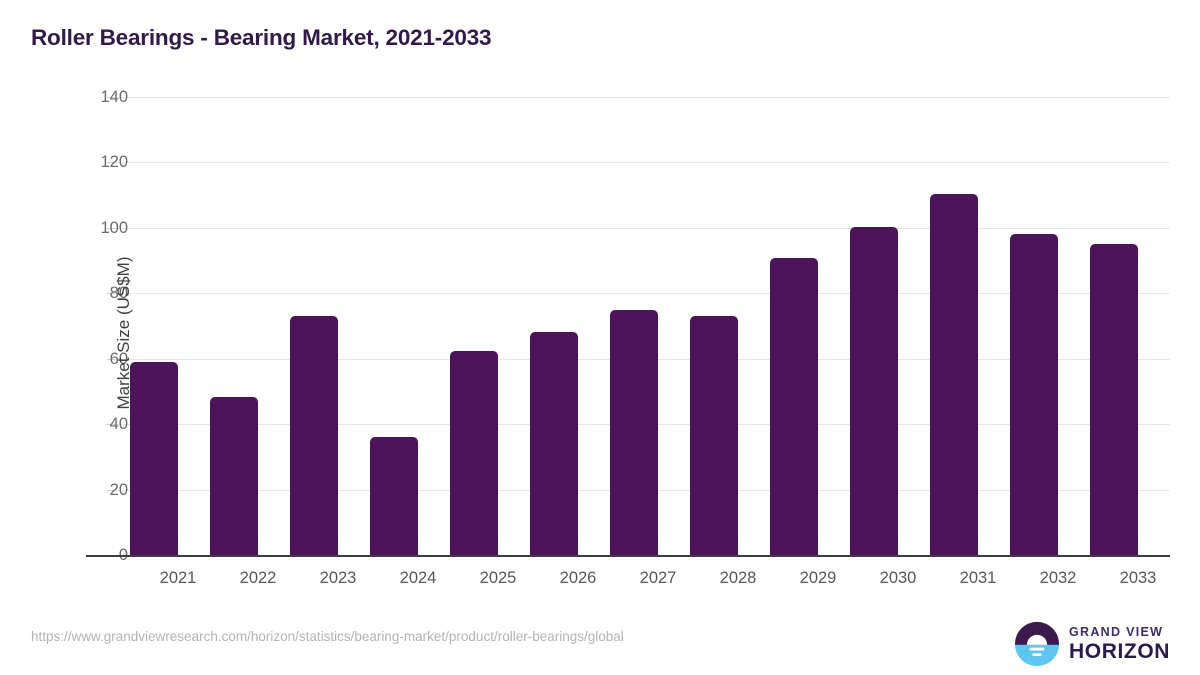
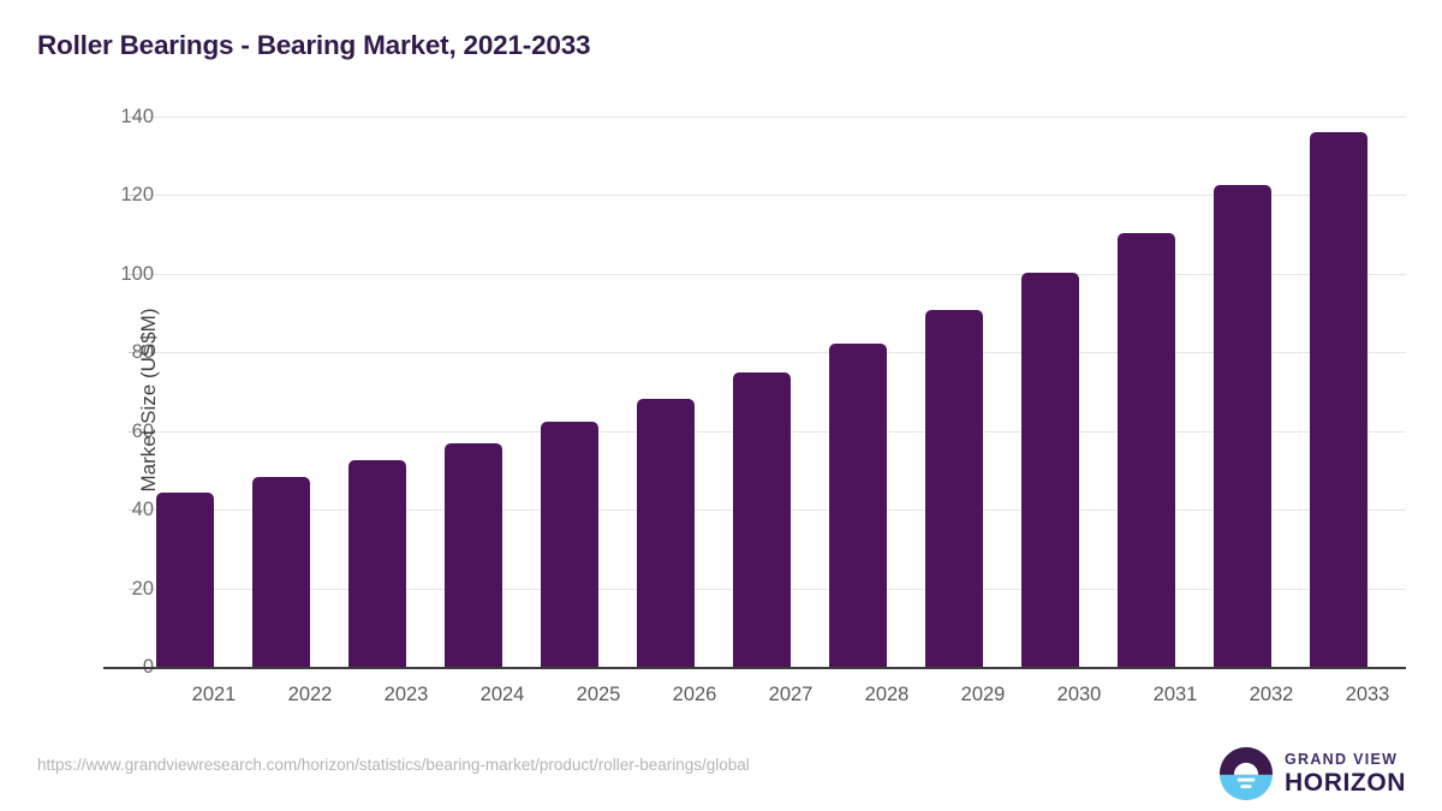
2021: 59 -> 44
2023: 73 -> 52
2024: 36 -> 57
2028: 73 -> 82
2032: 98 -> 122
2033: 95 -> 136
